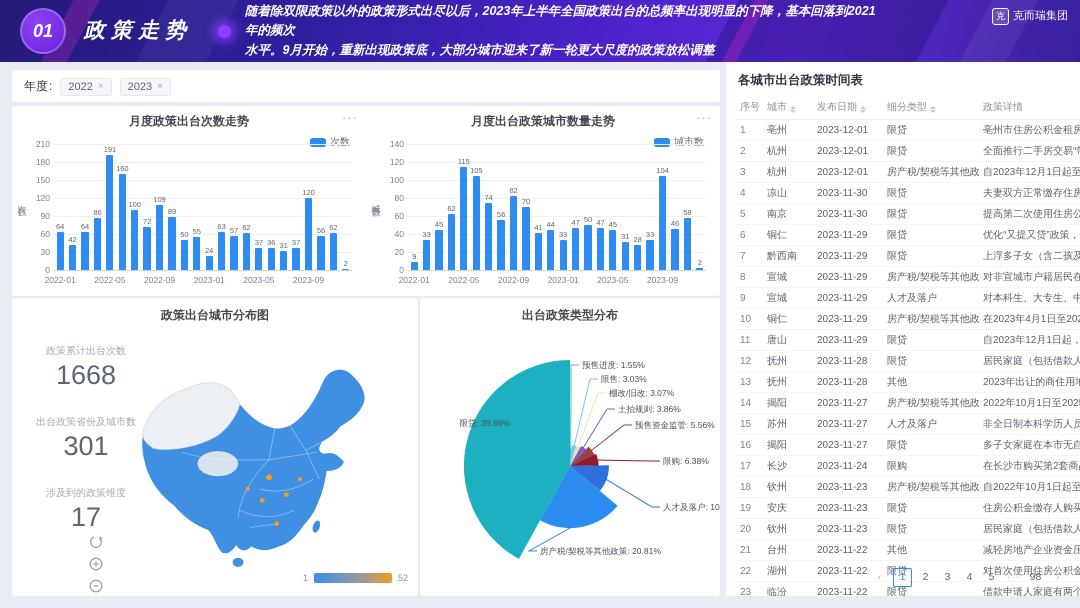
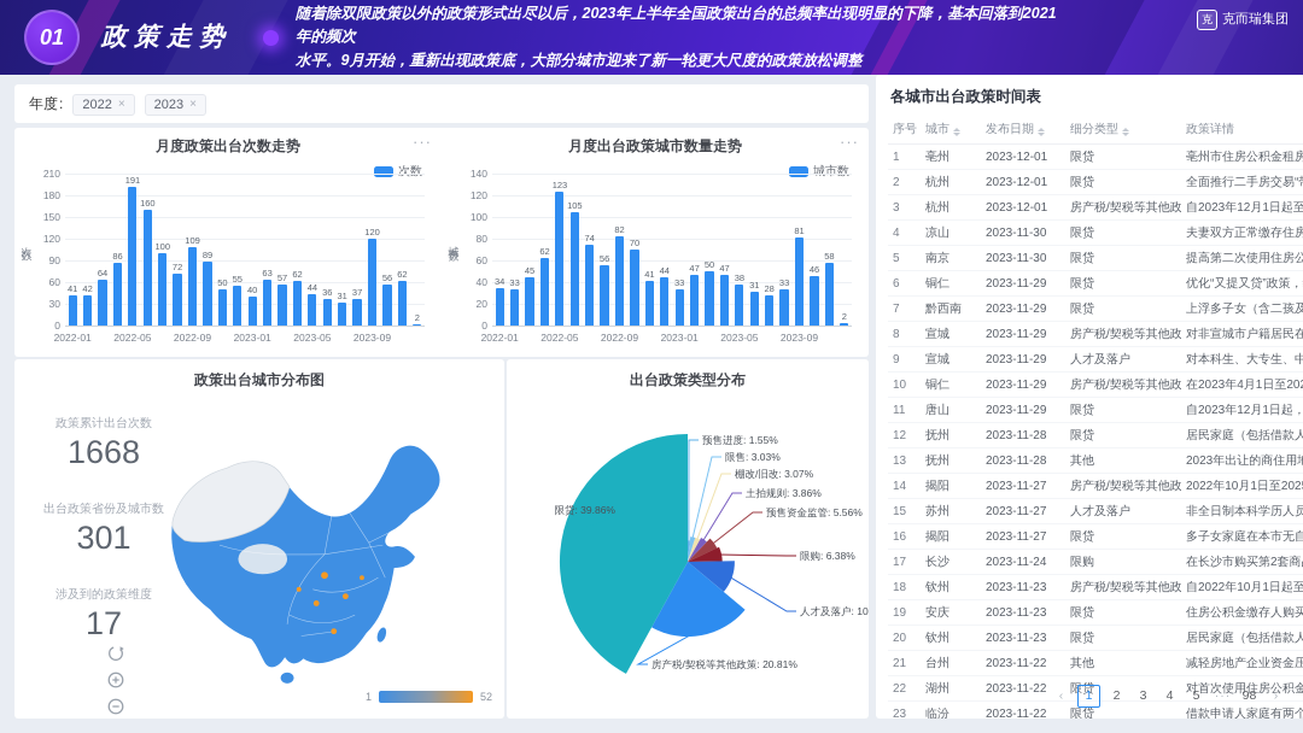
月度政策出台次数走势/2022-01: 64 -> 41
月度政策出台次数走势/2023-01: 24 -> 40
月度政策出台次数走势/2023-05: 37 -> 44
月度出台政策城市数量走势/2022-01: 9 -> 34
月度出台政策城市数量走势/2022-05: 115 -> 123
月度出台政策城市数量走势/2023-05: 45 -> 38
月度出台政策城市数量走势/2023-09: 104 -> 81
